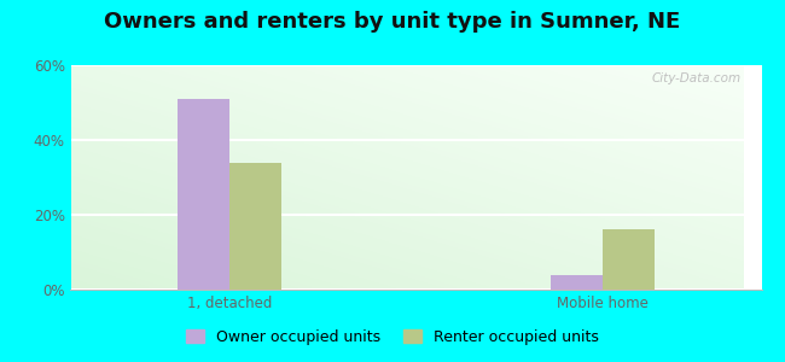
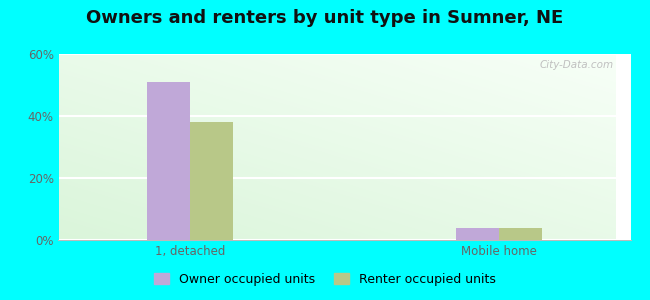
Renter occupied units/1, detached: 34% -> 38%
Renter occupied units/Mobile home: 16% -> 4%
